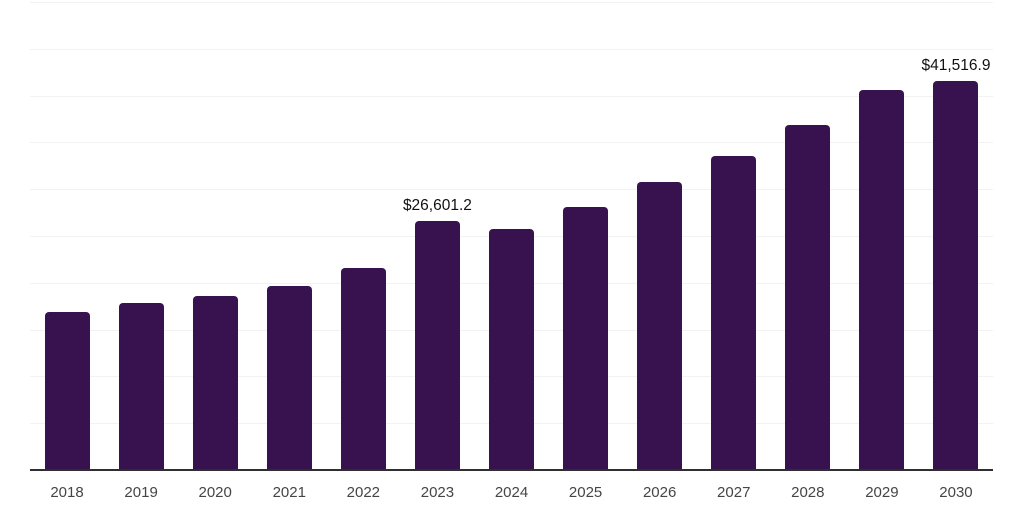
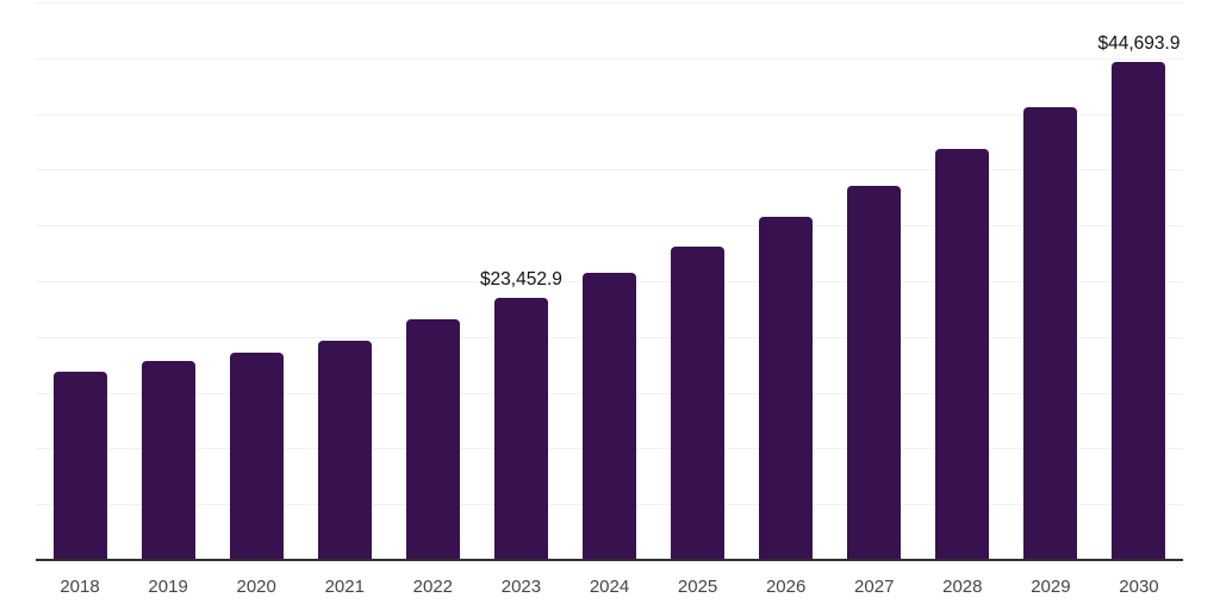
2023: $26,601.2 -> $23,452.9
2030: $41,516.9 -> $44,693.9
